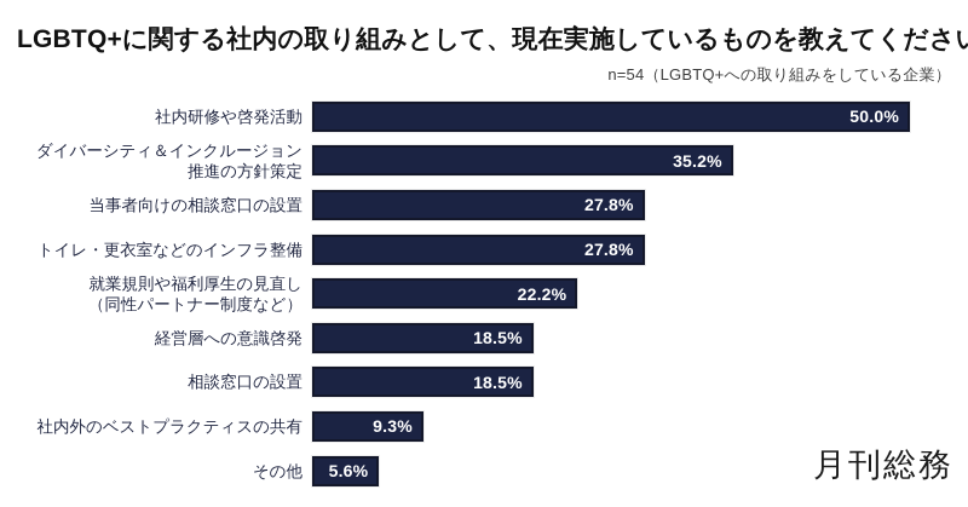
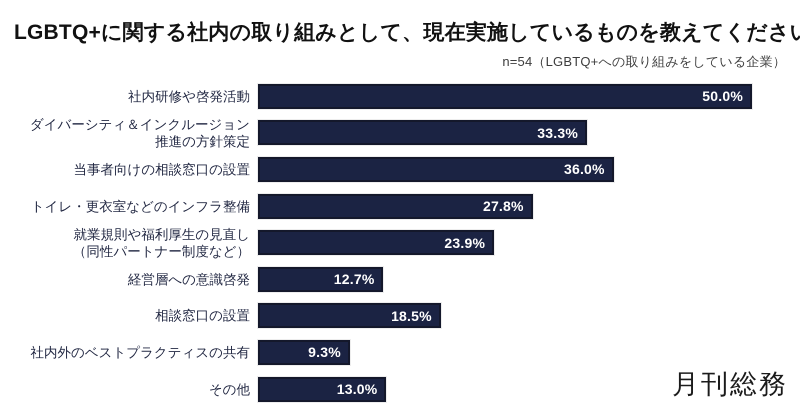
ダイバーシティ＆インクルージョン 推進の方針策定: 35.2% -> 33.3%
当事者向けの相談窓口の設置: 27.8% -> 36.0%
就業規則や福利厚生の見直し （同性パートナー制度など）: 22.2% -> 23.9%
経営層への意識啓発: 18.5% -> 12.7%
その他: 5.6% -> 13.0%
